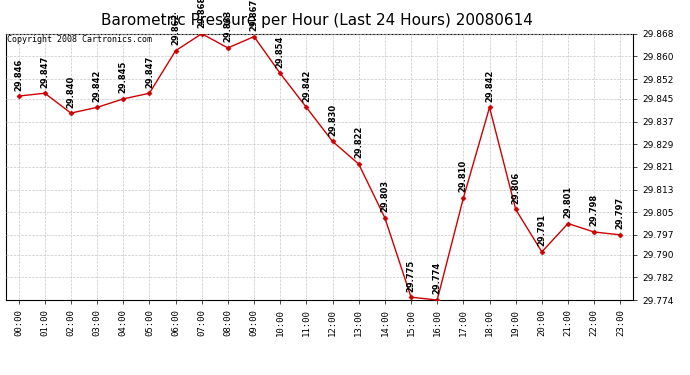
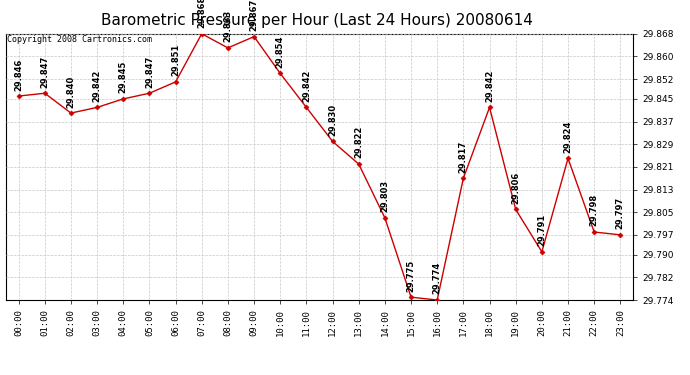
06:00: 29.862 -> 29.851
17:00: 29.810 -> 29.817
21:00: 29.801 -> 29.824
